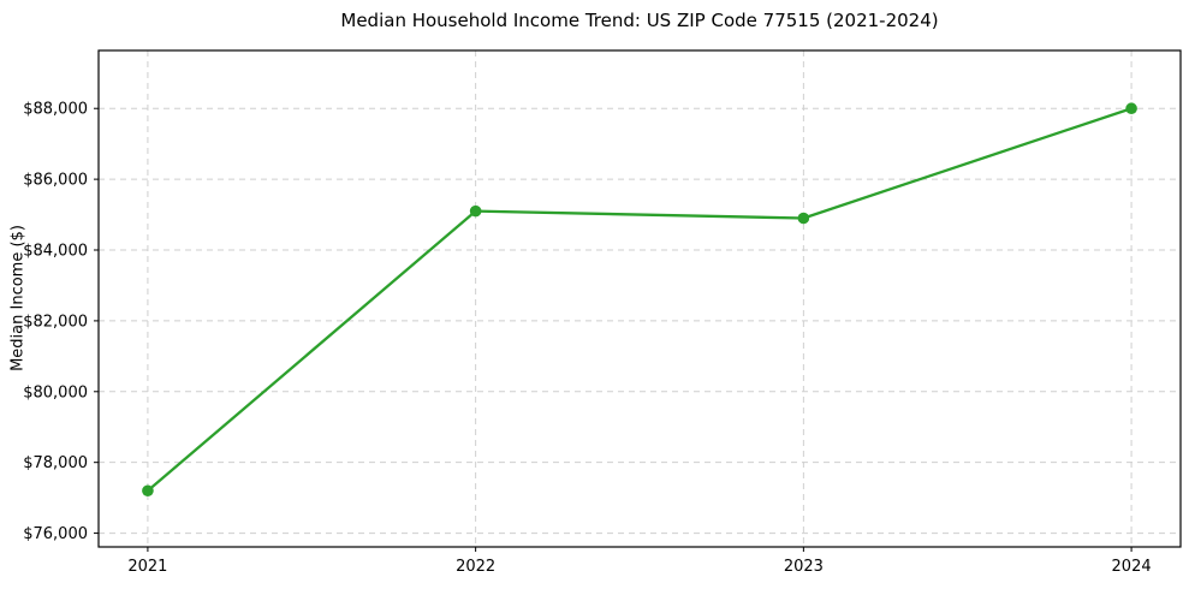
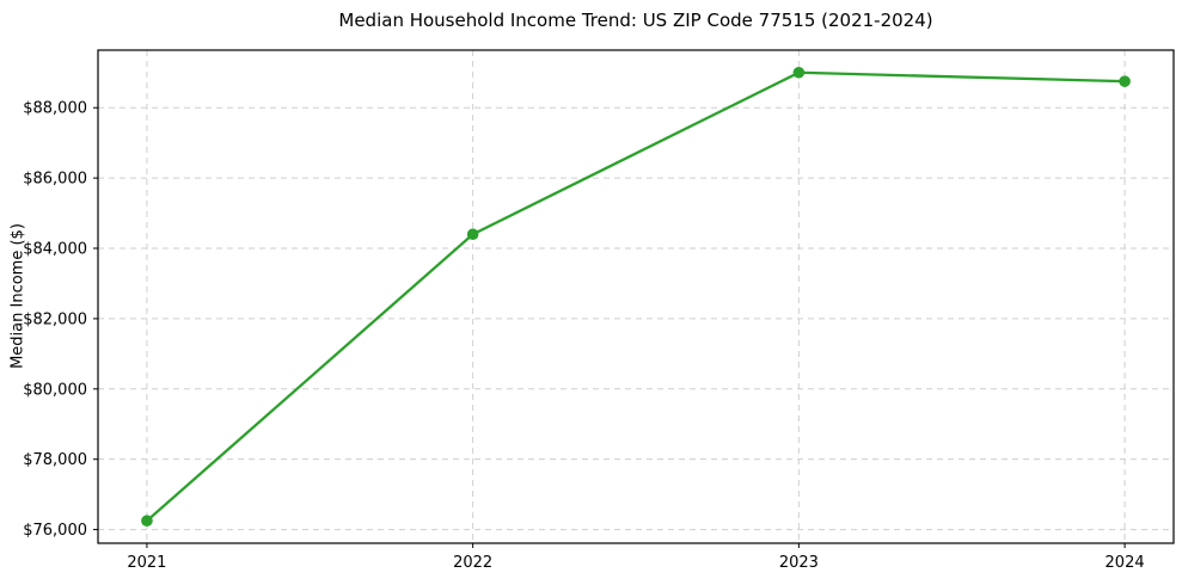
2021: $77200 -> $76200
2022: $85100 -> $84400
2023: $84900 -> $89000
2024: $88000 -> $88800
